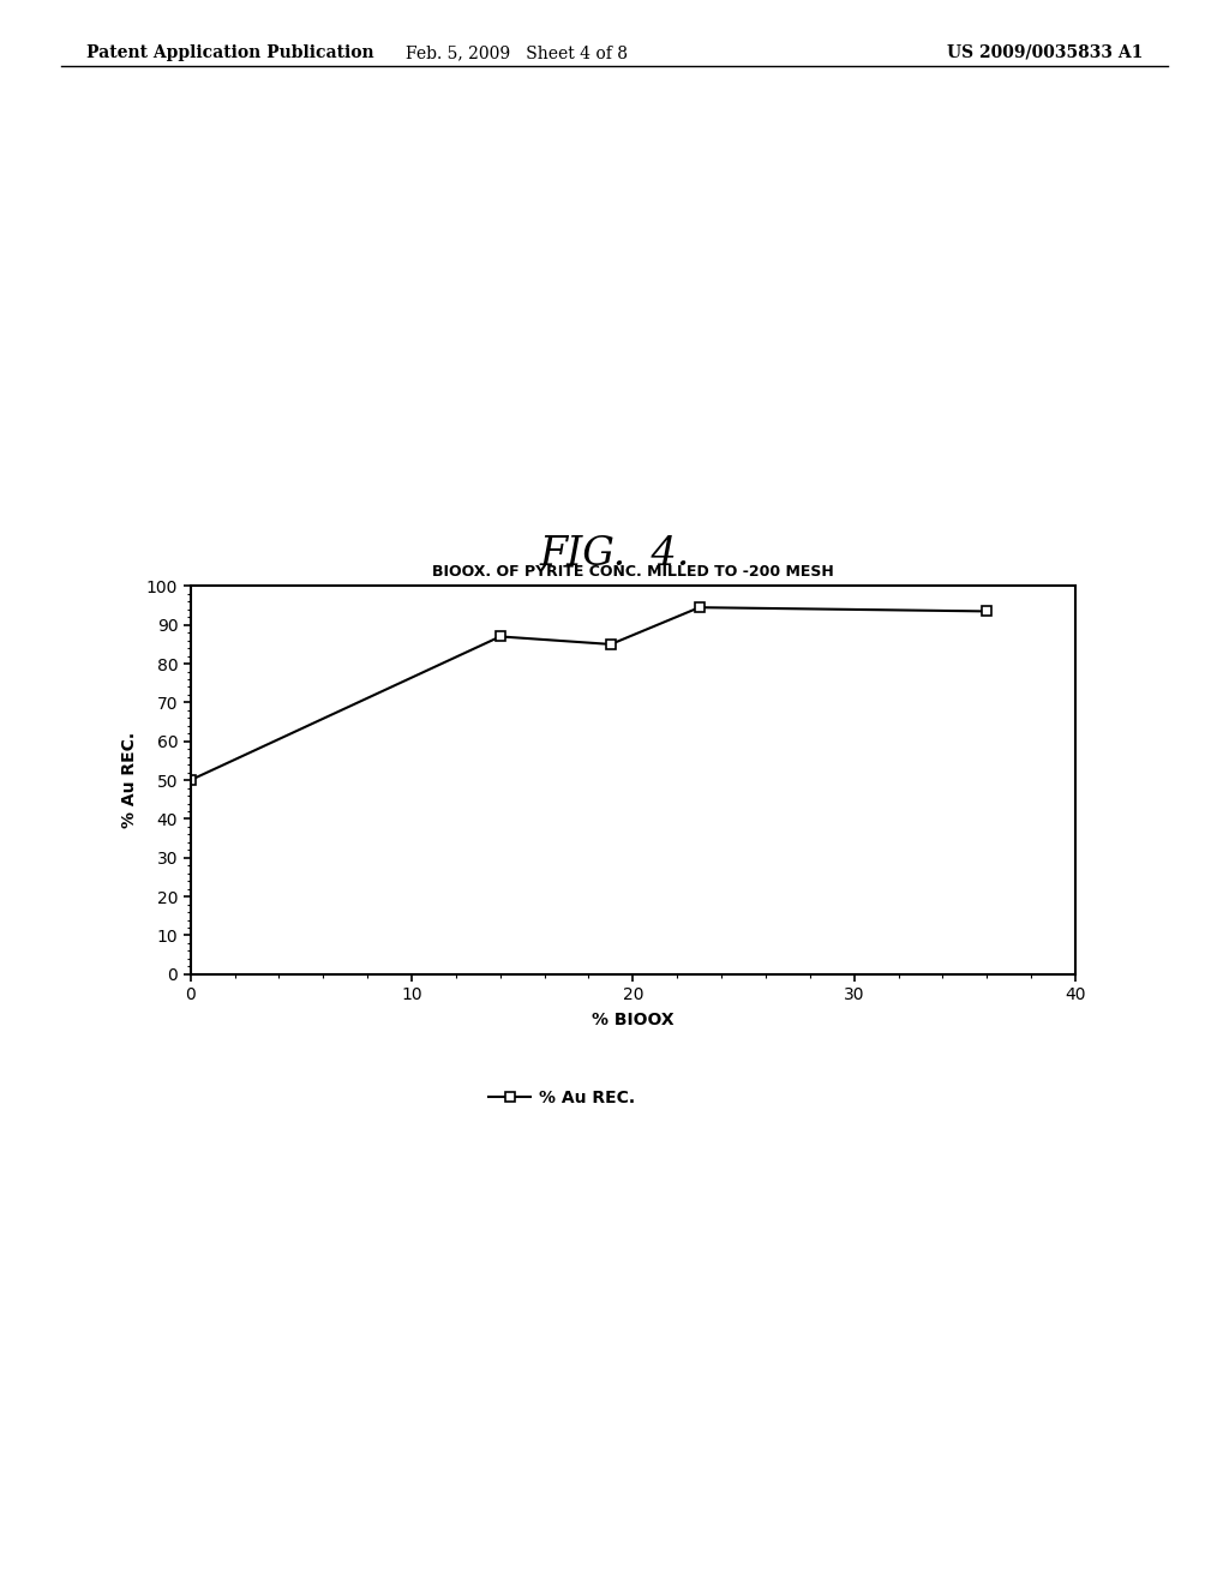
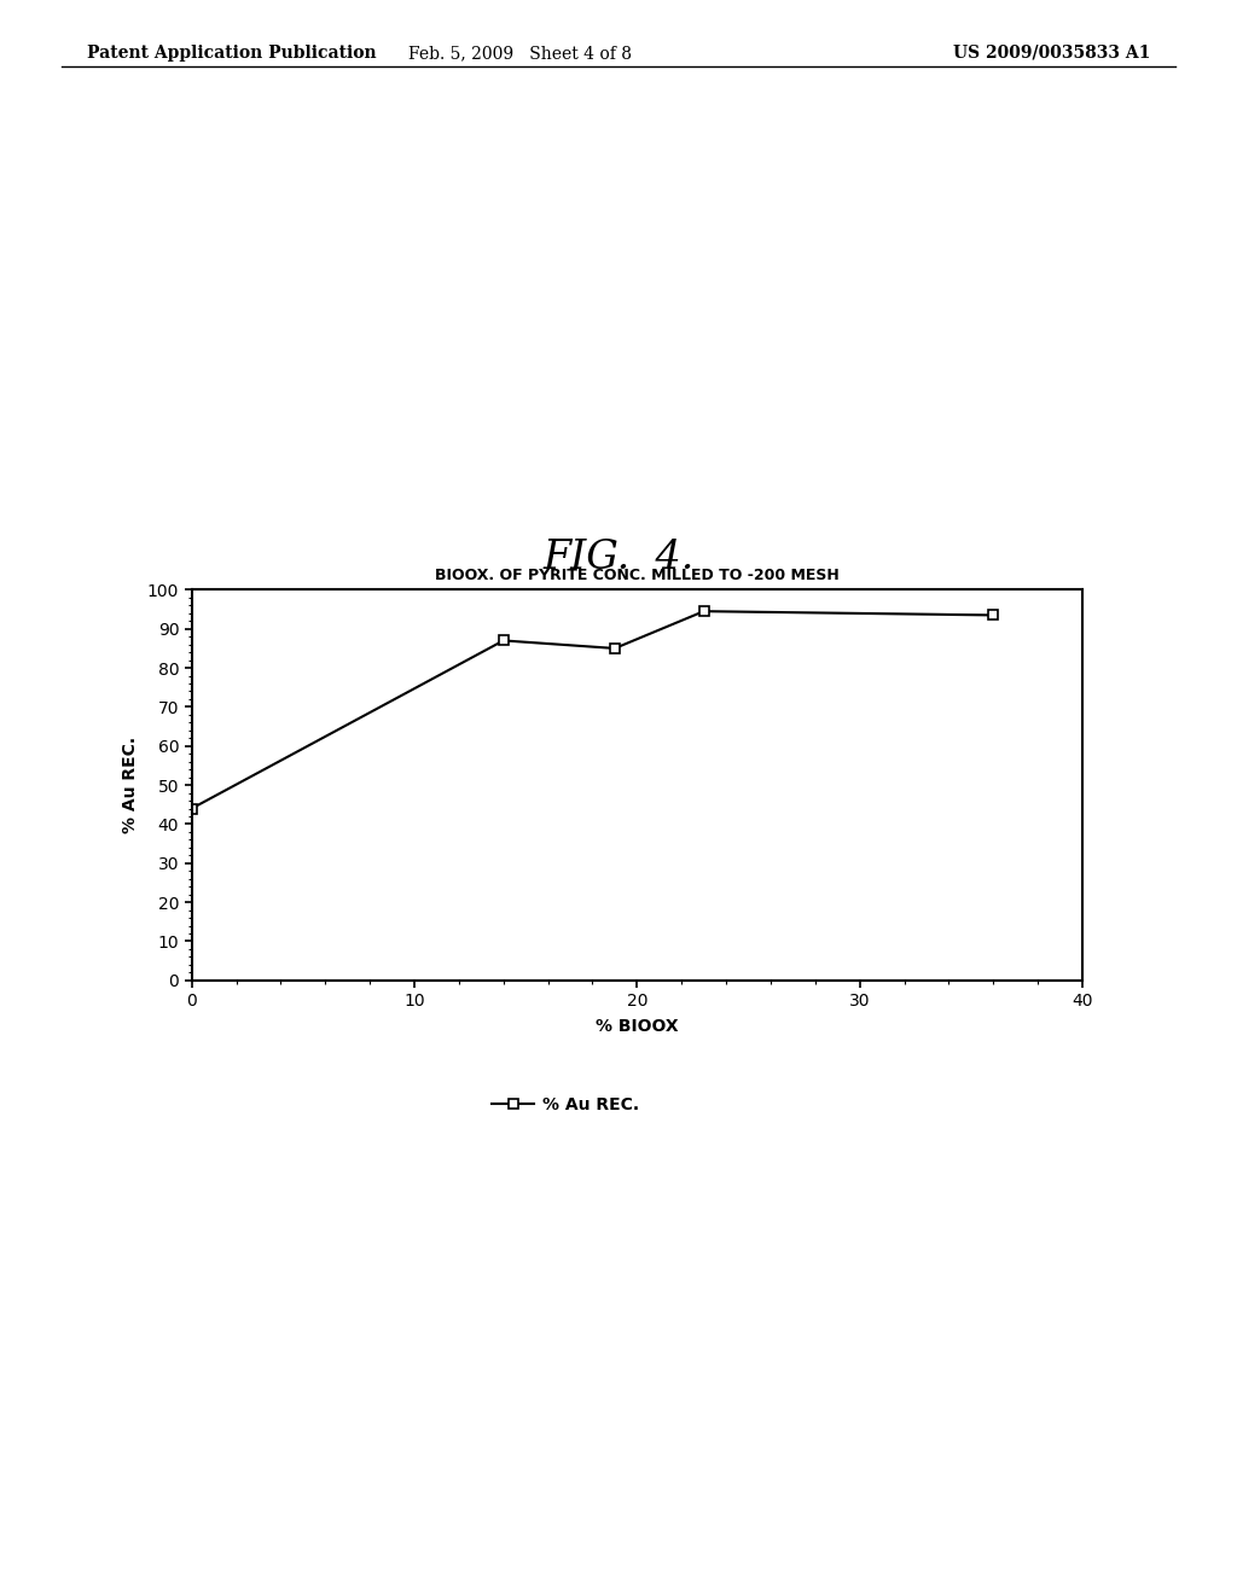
0: 50.0 -> 44.0
